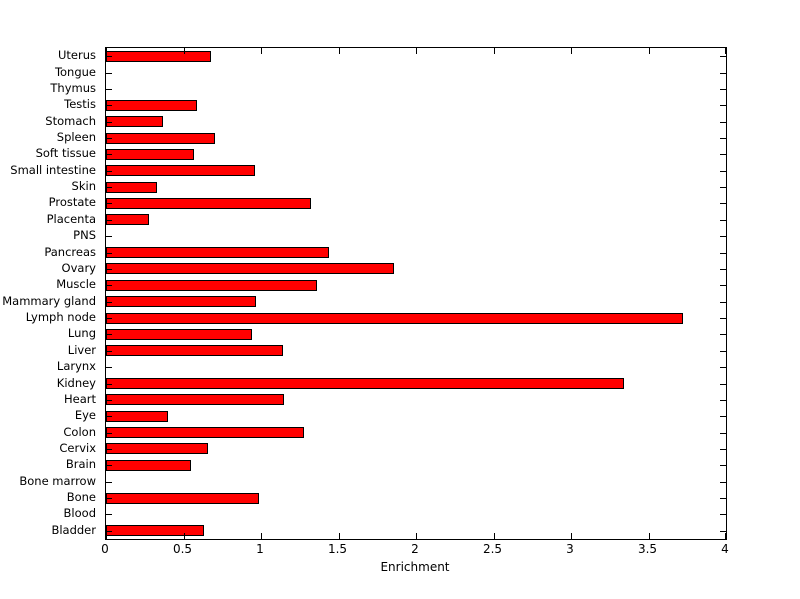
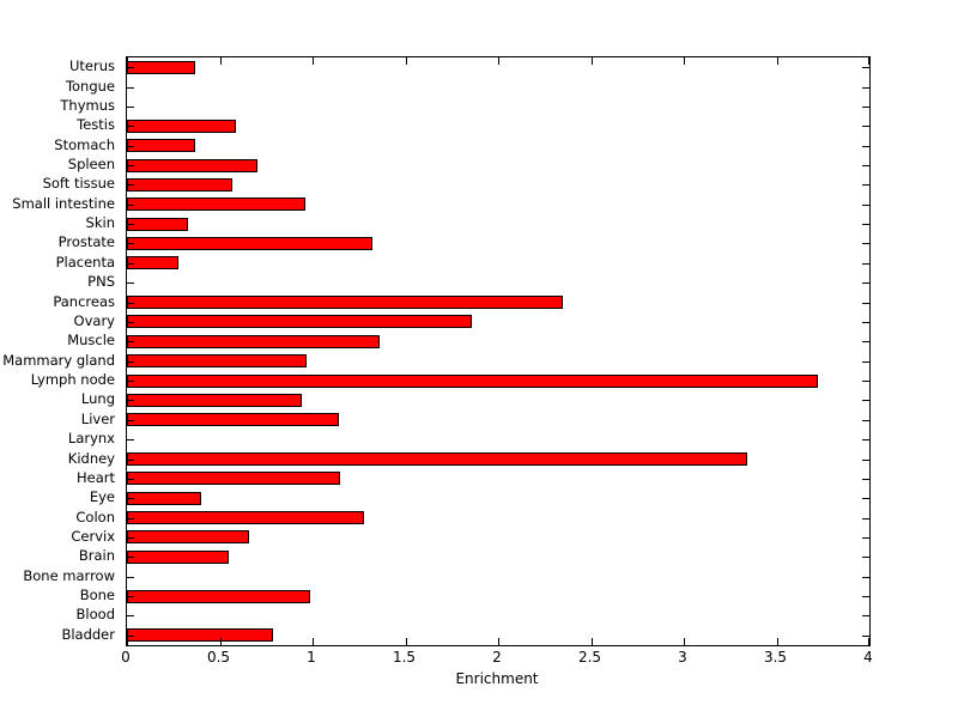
Uterus: 0.68 -> 0.37
Pancreas: 1.44 -> 2.35
Bladder: 0.63 -> 0.79
